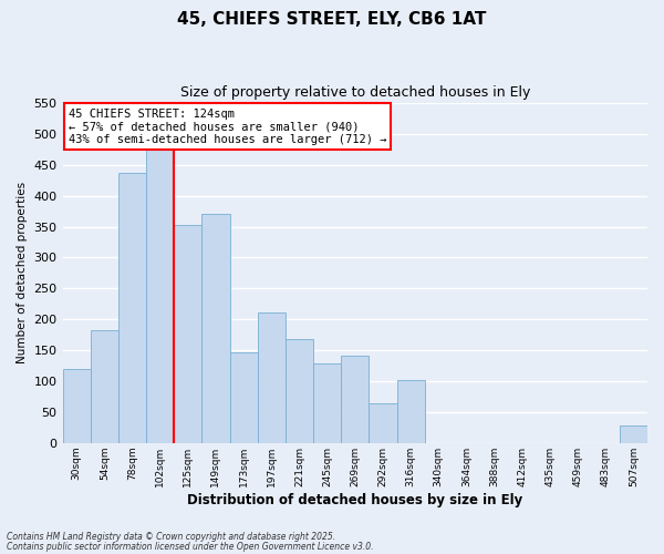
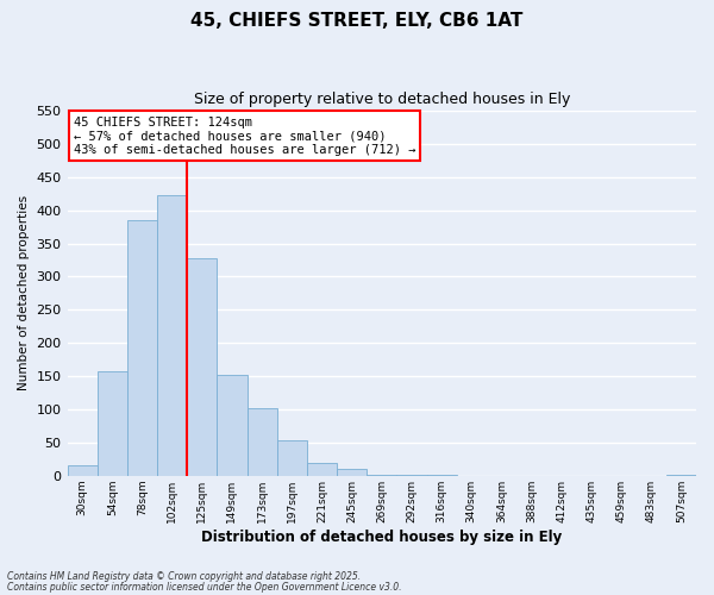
30sqm: 120 -> 15
54sqm: 182 -> 157
78sqm: 438 -> 385
102sqm: 474 -> 422
125sqm: 352 -> 328
149sqm: 370 -> 152
173sqm: 146 -> 101
197sqm: 212 -> 54
221sqm: 168 -> 20
245sqm: 128 -> 10
269sqm: 142 -> 2
292sqm: 64 -> 1
316sqm: 102 -> 1
507sqm: 28 -> 2
